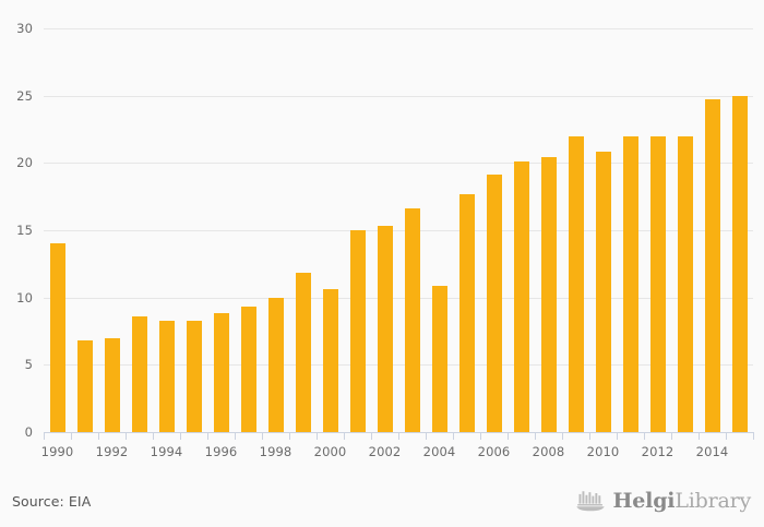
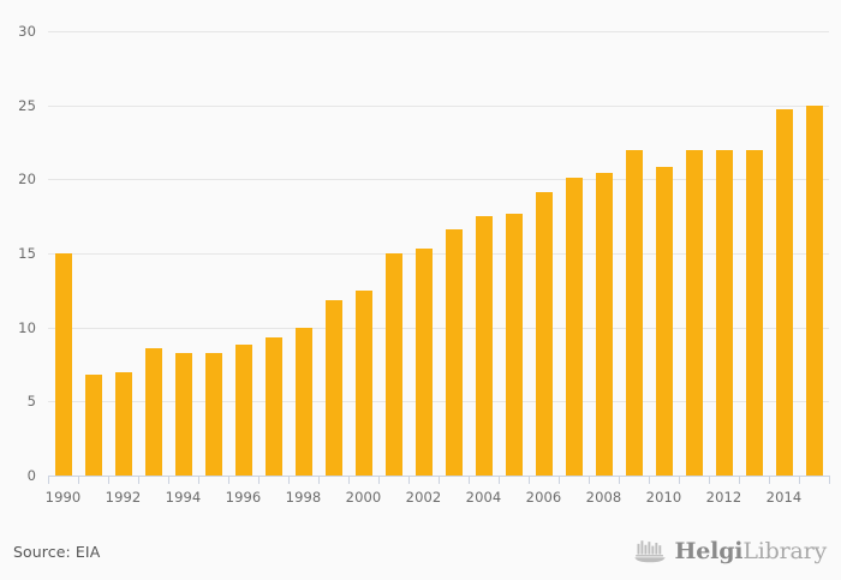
1990: 14.0 -> 15.0
2000: 10.6 -> 12.5
2004: 10.9 -> 17.5
